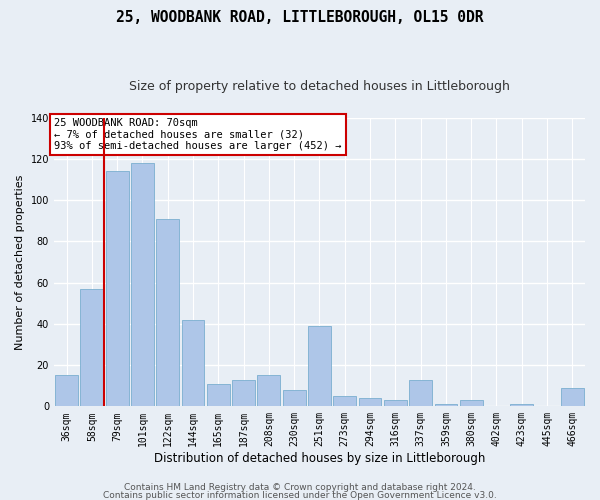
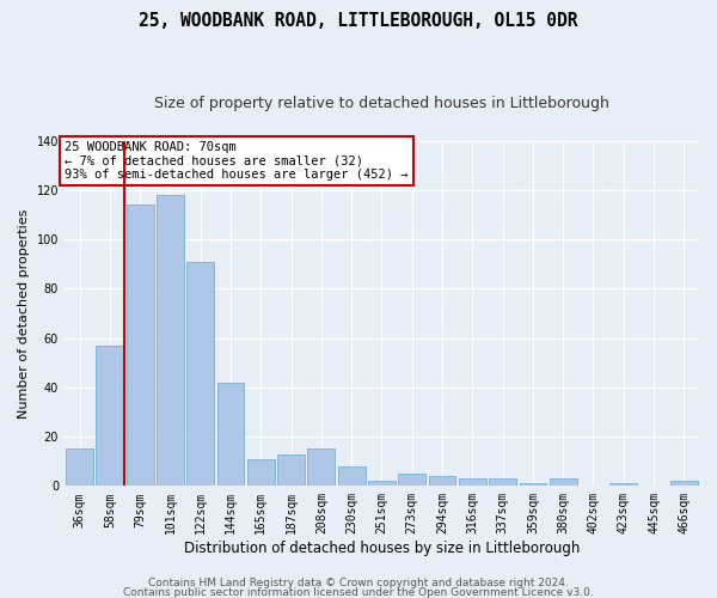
251sqm: 39 -> 2
337sqm: 13 -> 3
466sqm: 9 -> 2
